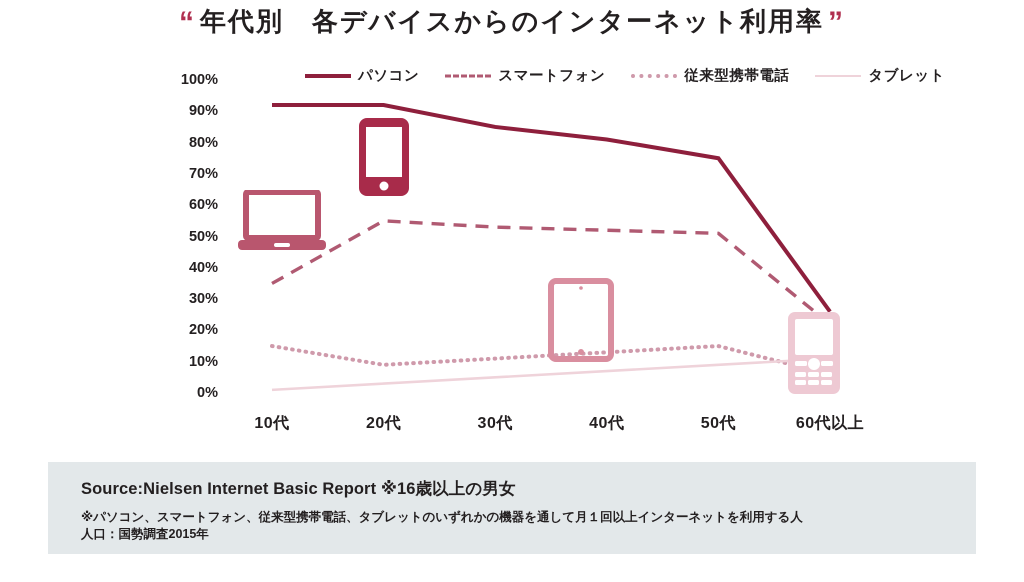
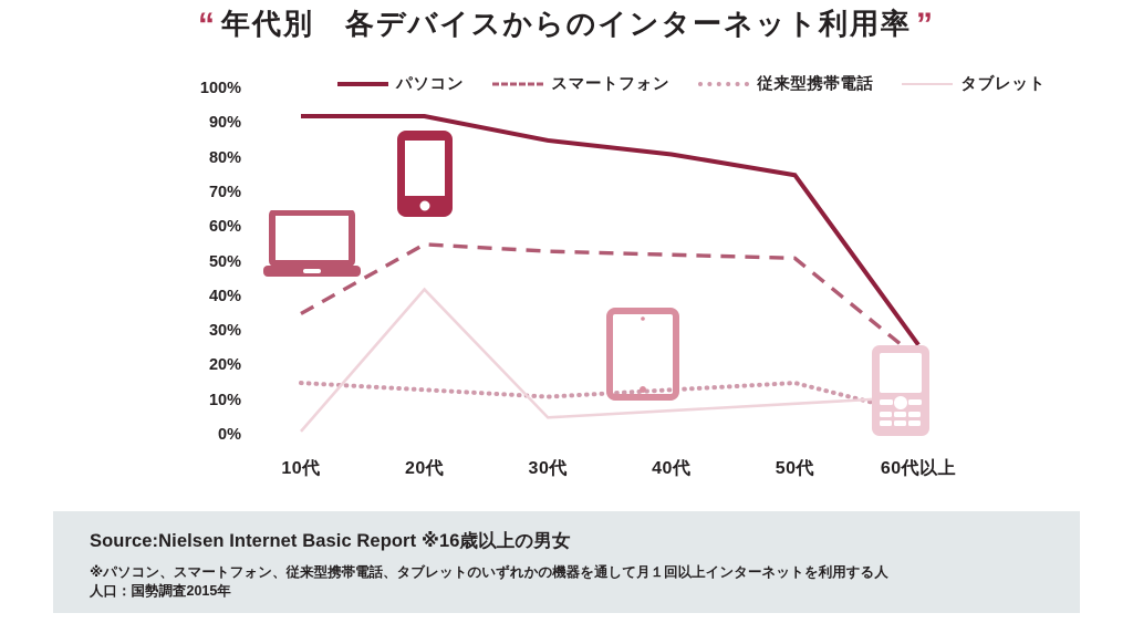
従来型携帯電話/20代: 9% -> 13%
タブレット/20代: 3% -> 42%
